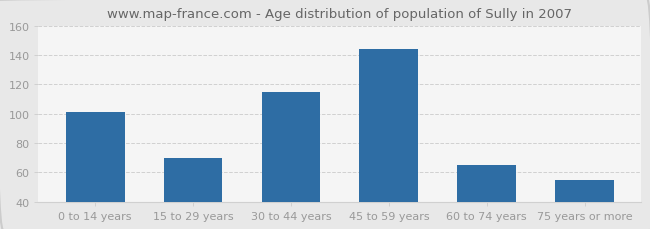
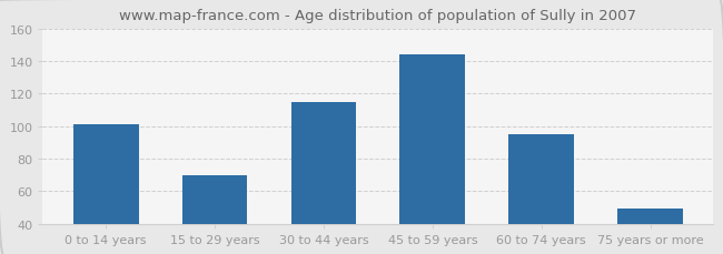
60 to 74 years: 65 -> 95
75 years or more: 55 -> 49
